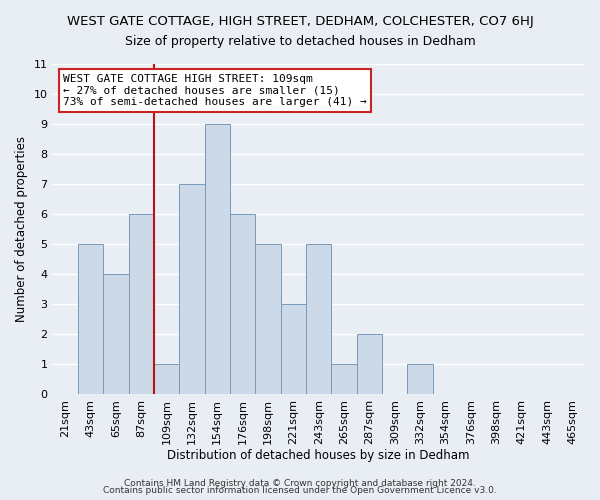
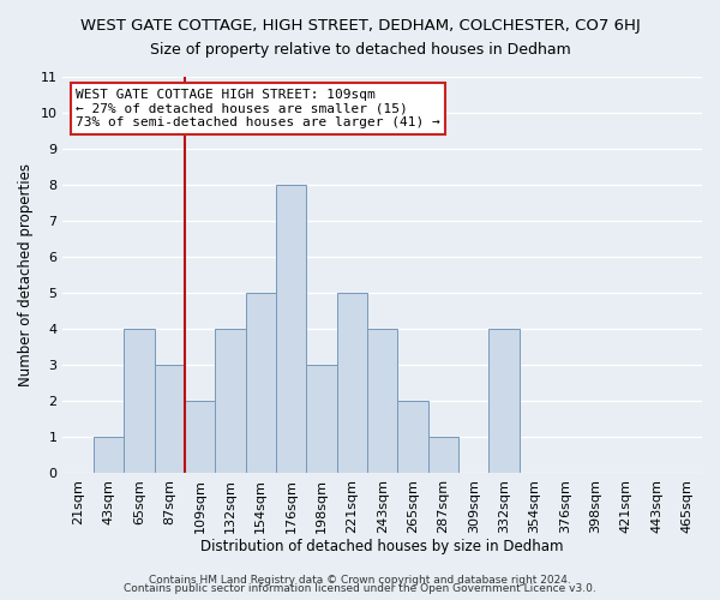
43sqm: 5 -> 1
87sqm: 6 -> 3
109sqm: 1 -> 2
132sqm: 7 -> 4
154sqm: 9 -> 5
176sqm: 6 -> 8
198sqm: 5 -> 3
221sqm: 3 -> 5
243sqm: 5 -> 4
265sqm: 1 -> 2
287sqm: 2 -> 1
332sqm: 1 -> 4
